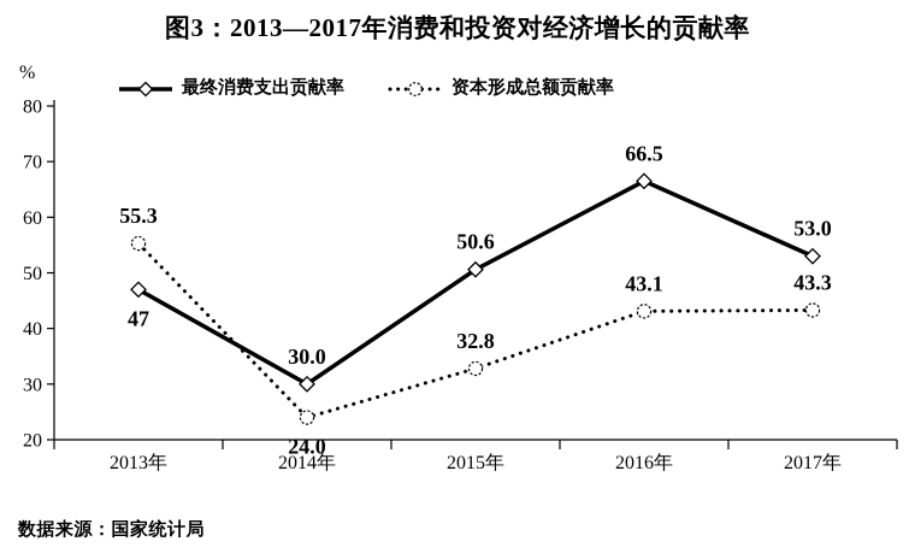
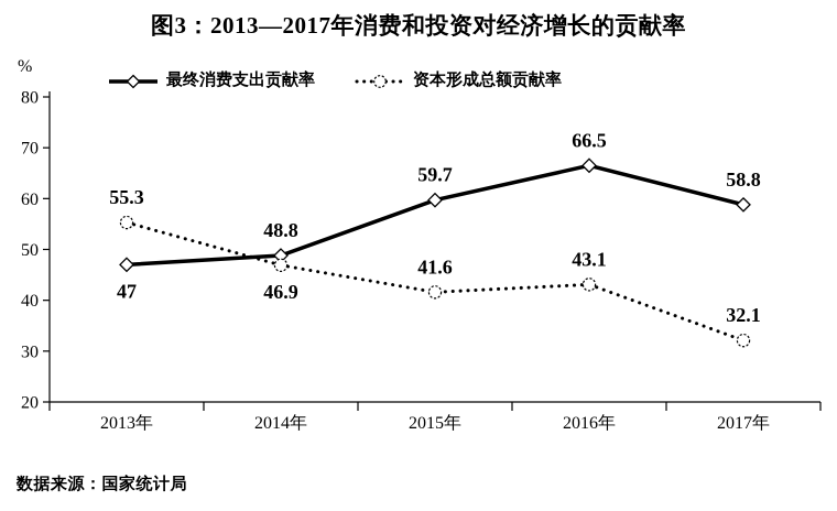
最终消费支出贡献率/2014年: 30.0 -> 48.8
资本形成总额贡献率/2014年: 24.0 -> 46.9
最终消费支出贡献率/2015年: 50.6 -> 59.7
资本形成总额贡献率/2015年: 32.8 -> 41.6
最终消费支出贡献率/2017年: 53.0 -> 58.8
资本形成总额贡献率/2017年: 43.3 -> 32.1
